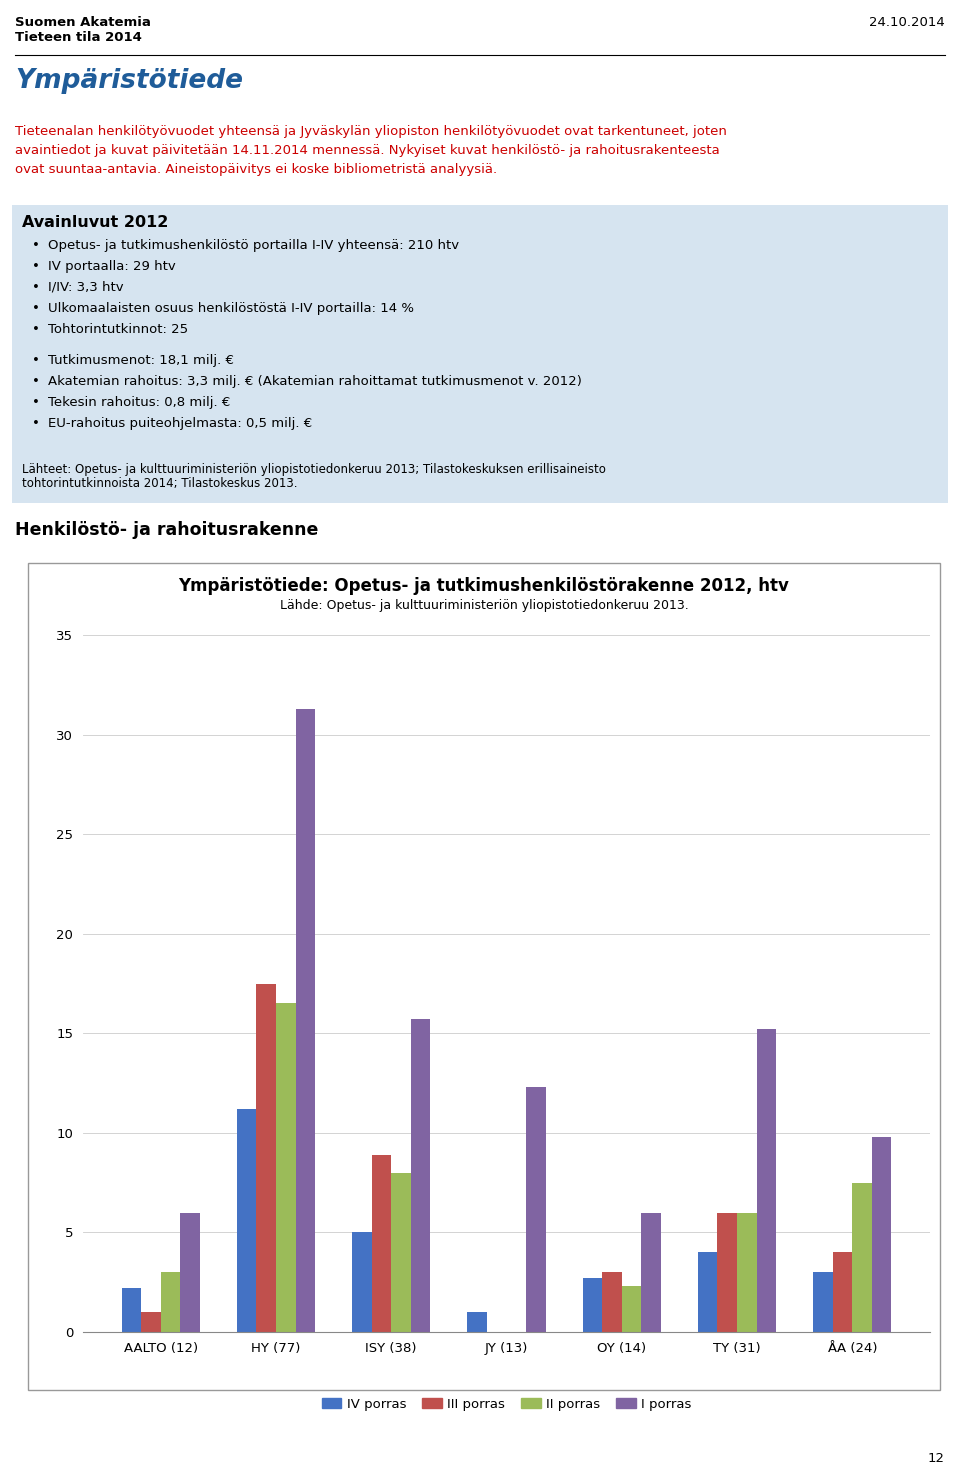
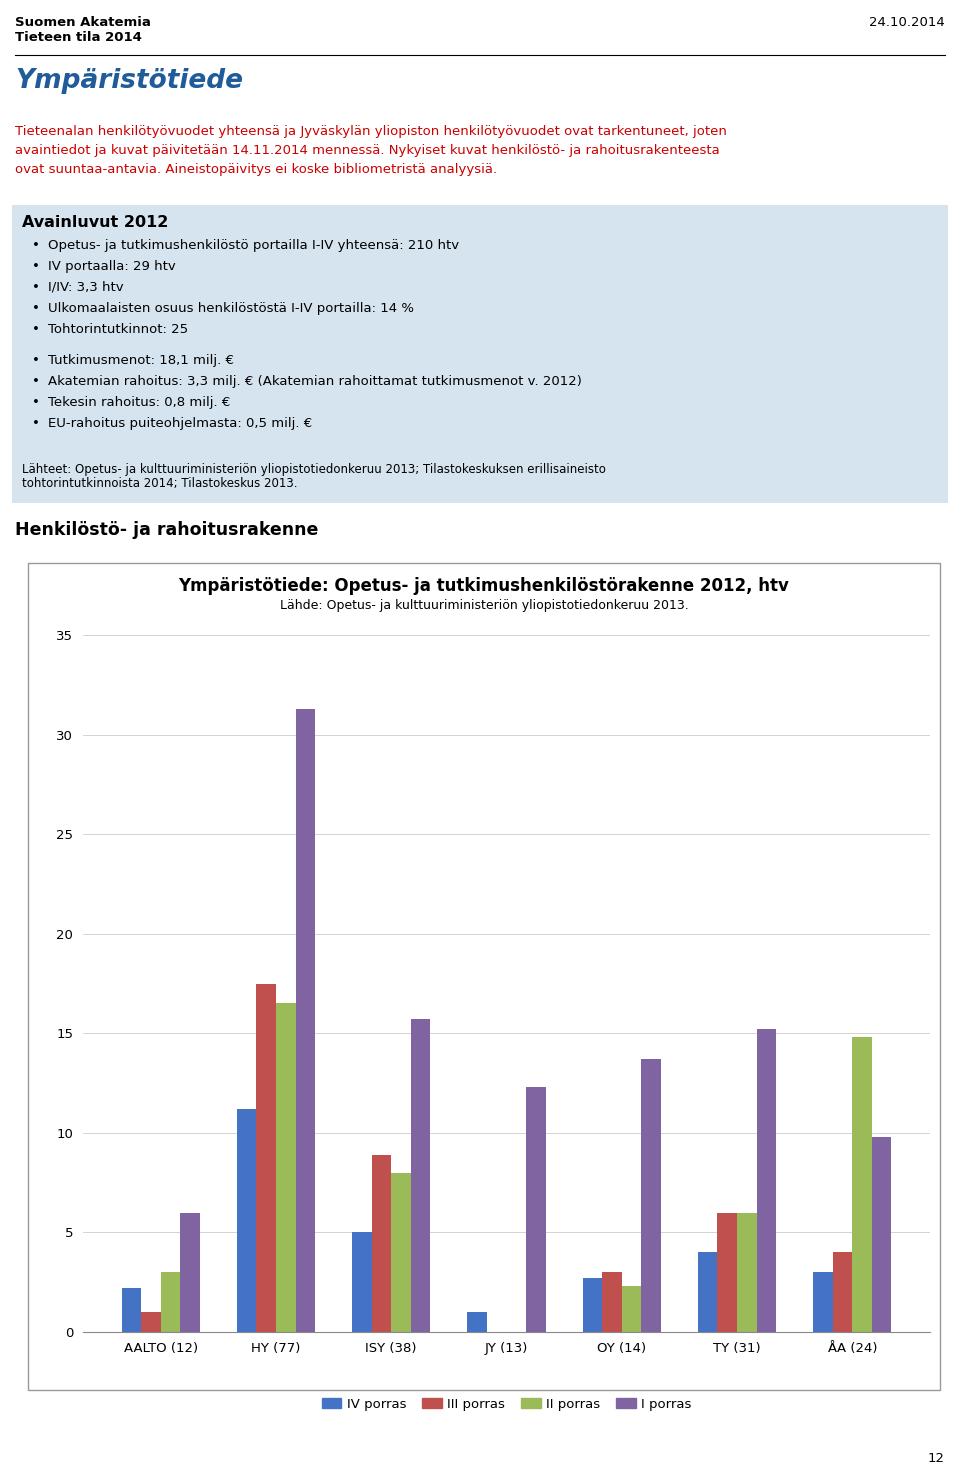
I porras/OY (14): 6.0 -> 13.7
II porras/ÅA (24): 7.5 -> 14.8
